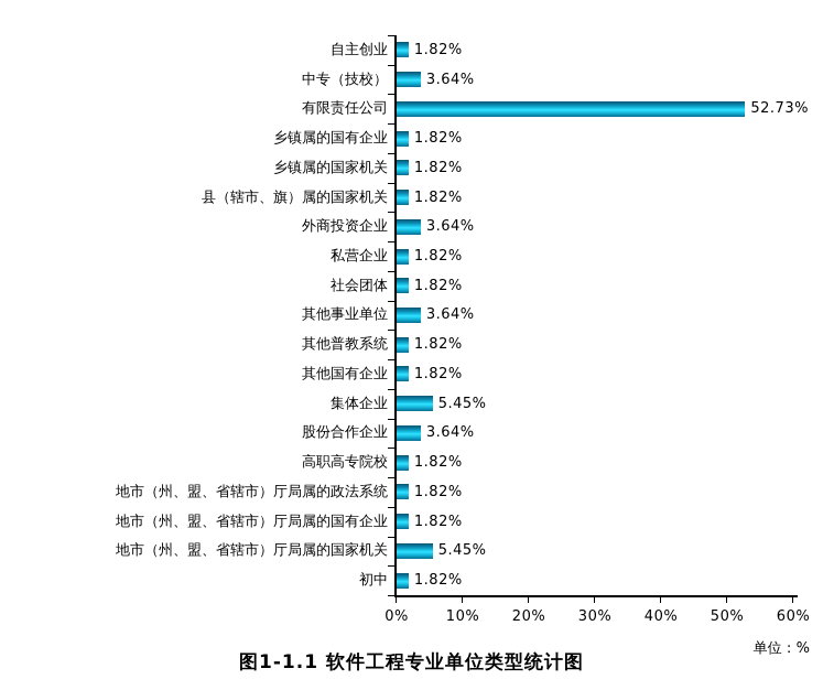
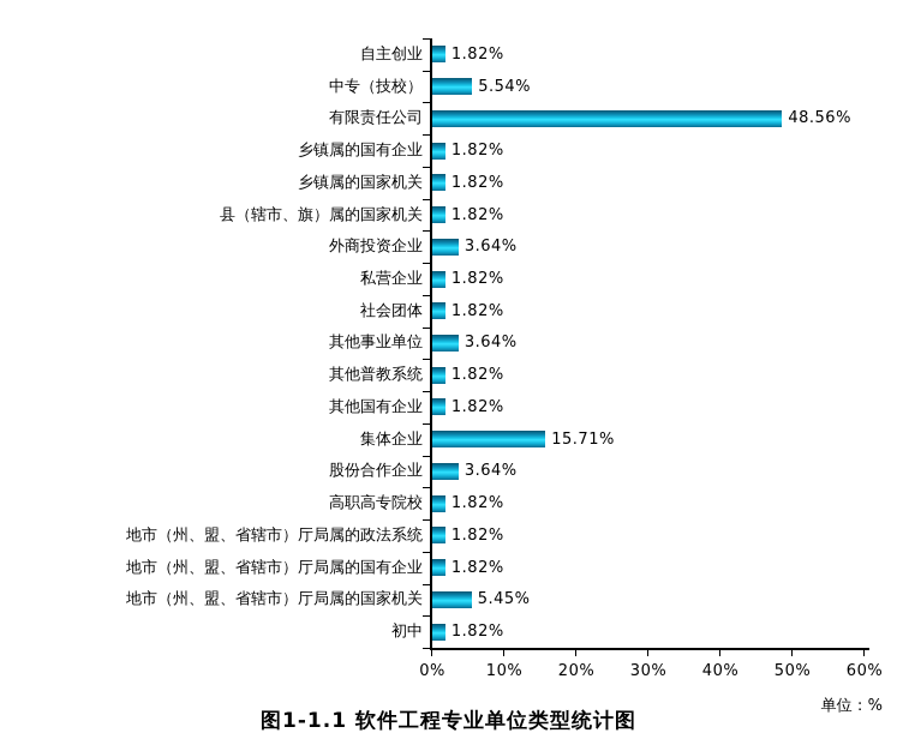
中专（技校）: 3.64% -> 5.54%
有限责任公司: 52.73% -> 48.56%
集体企业: 5.45% -> 15.71%
